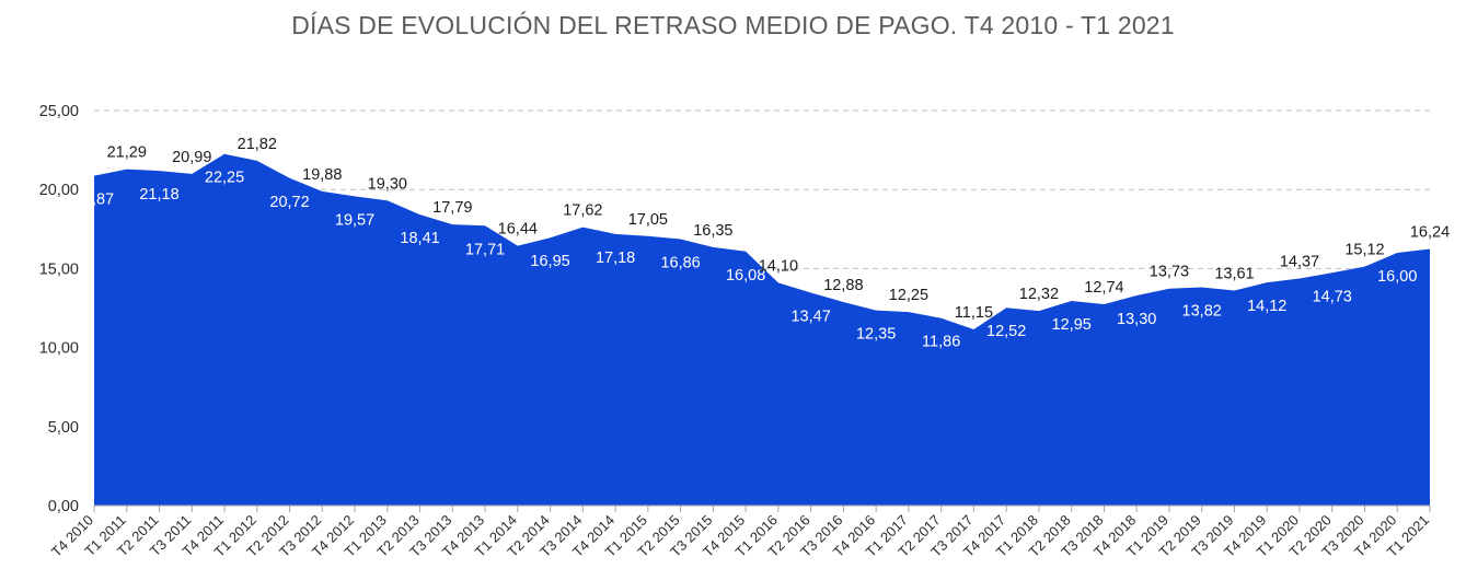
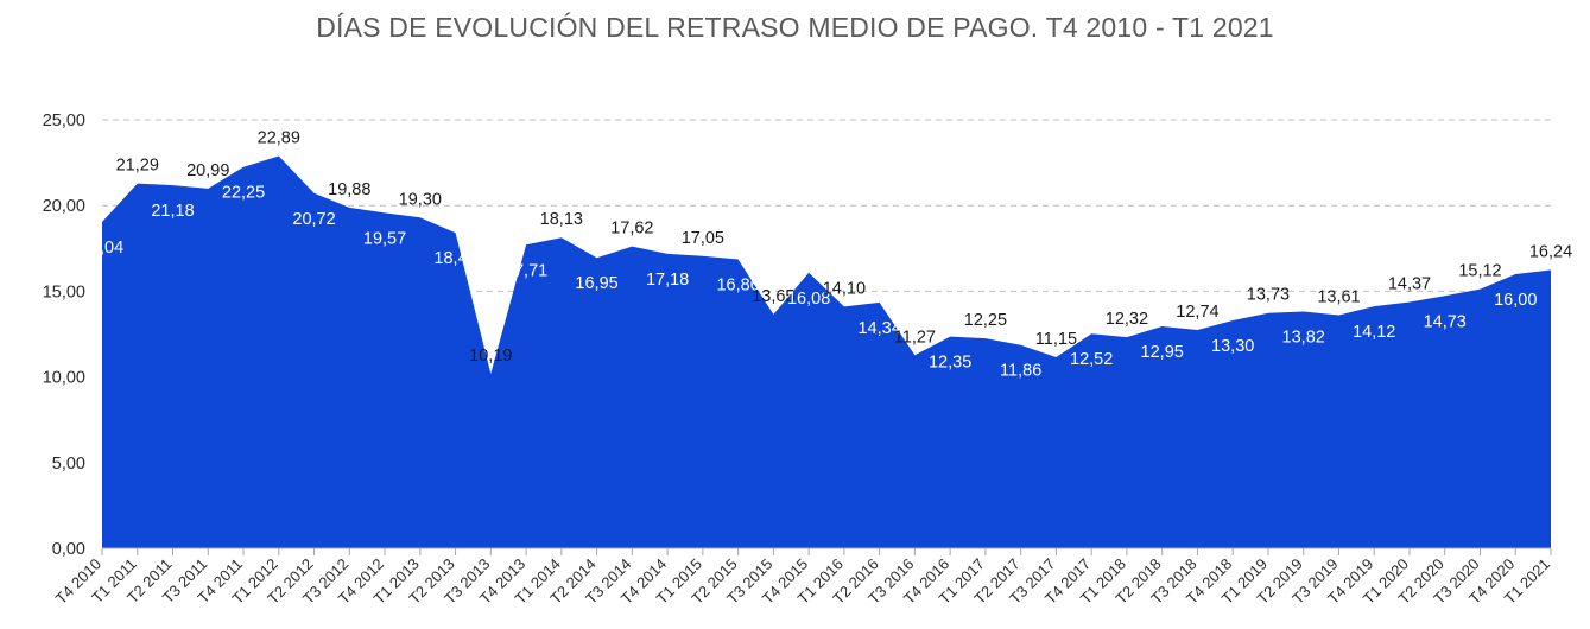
T4 2010: 20,87 -> 19,04
T1 2012: 21,82 -> 22,89
T3 2013: 17,79 -> 10,19
T1 2014: 16,44 -> 18,13
T3 2015: 16,35 -> 13,65
T2 2016: 13,47 -> 14,34
T3 2016: 12,88 -> 11,27
